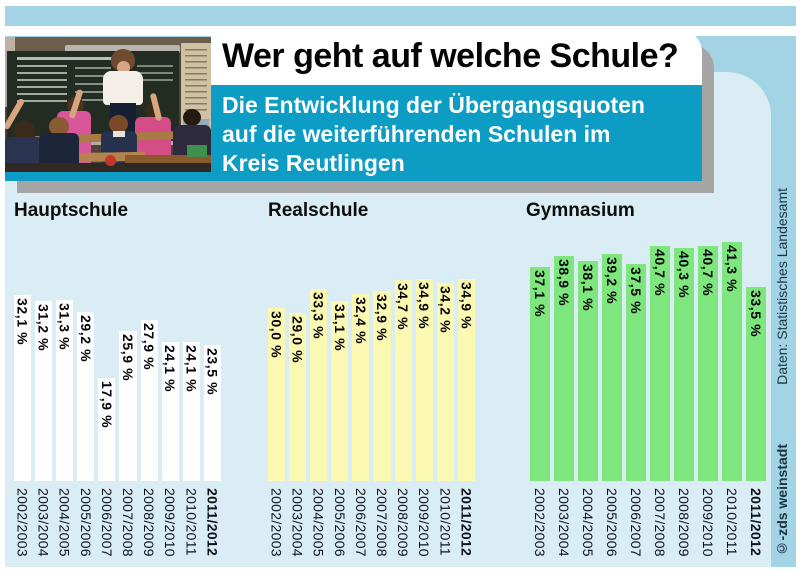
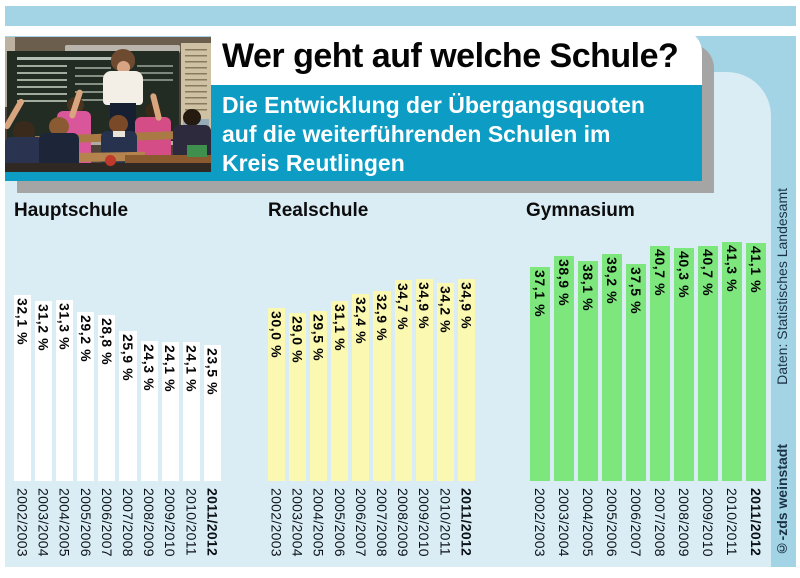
Realschule/2004/2005: 33,3 -> 29,5
Hauptschule/2006/2007: 17,9 -> 28,8
Hauptschule/2008/2009: 27,9 -> 24,3
Gymnasium/2011/2012: 33,5 -> 41,1
